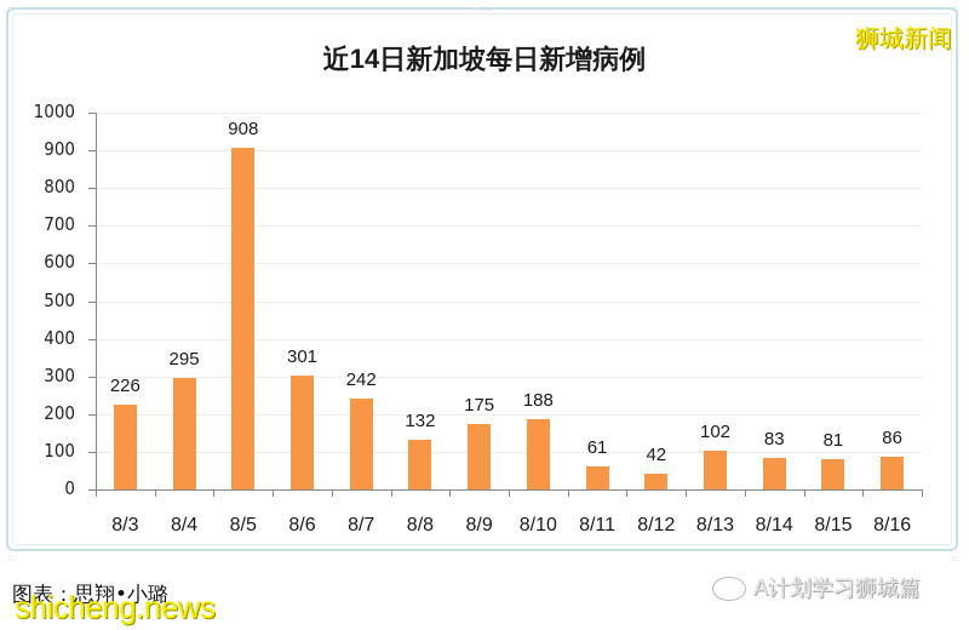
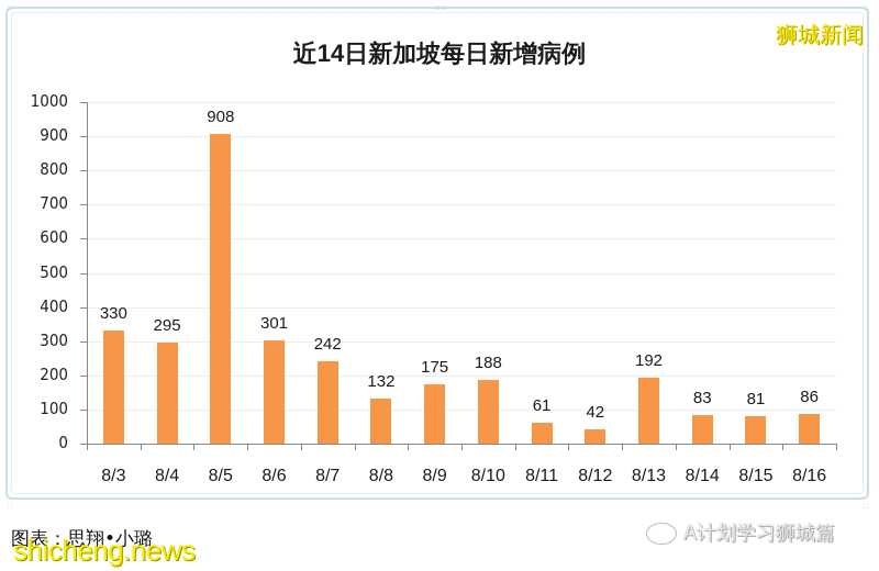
8/3: 226 -> 330
8/13: 102 -> 192
